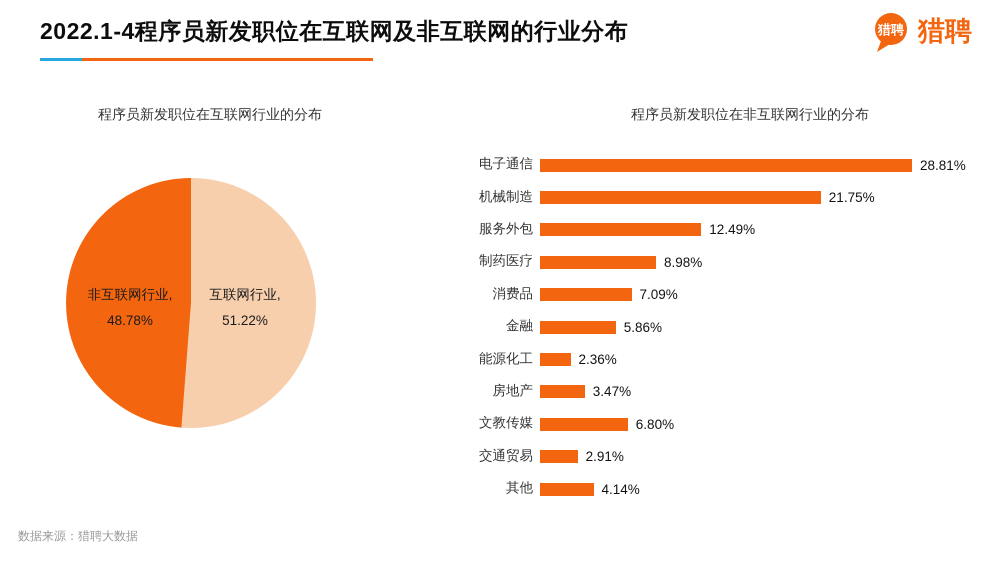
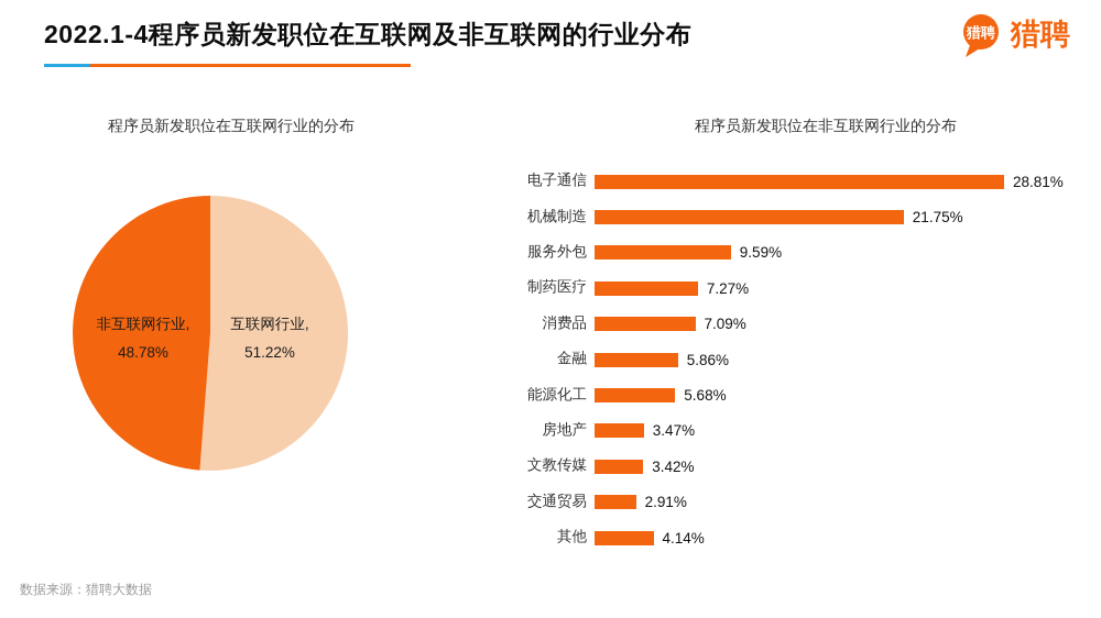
程序员新发职位在非互联网行业的分布/服务外包: 12.49% -> 9.59%
程序员新发职位在非互联网行业的分布/制药医疗: 8.98% -> 7.27%
程序员新发职位在非互联网行业的分布/能源化工: 2.36% -> 5.68%
程序员新发职位在非互联网行业的分布/文教传媒: 6.80% -> 3.42%
